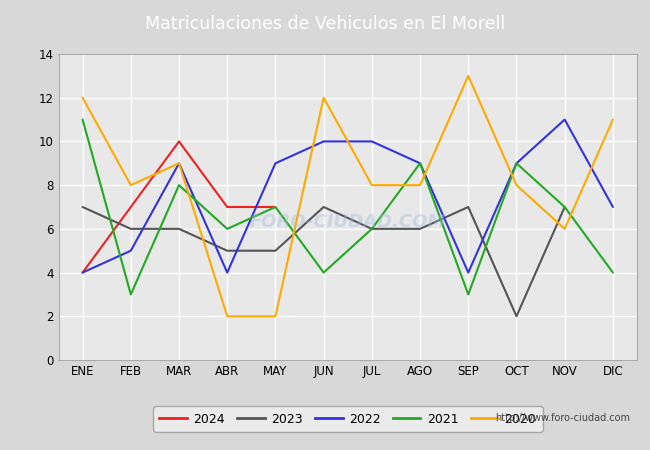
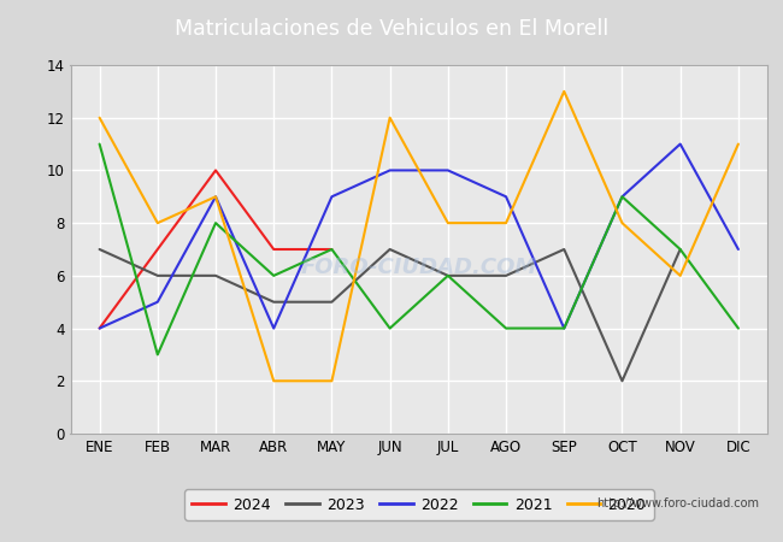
2021/AGO: 9 -> 4
2021/SEP: 3 -> 4
